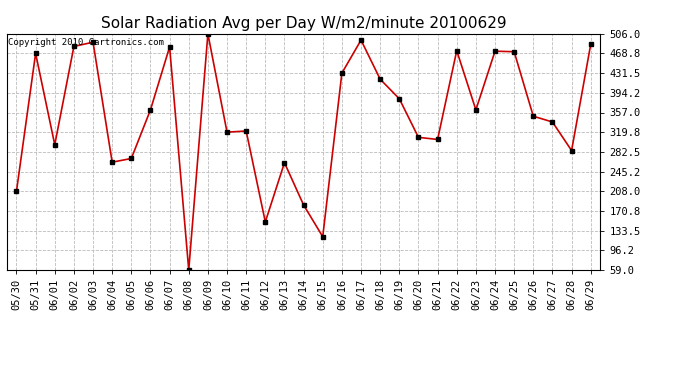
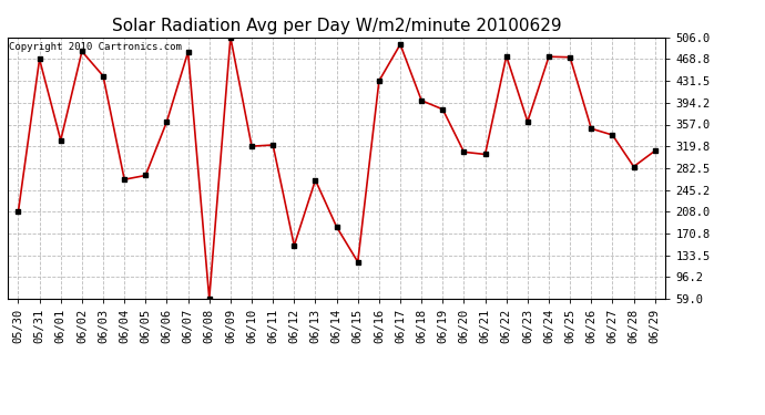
06/01: 296 -> 330
06/03: 490 -> 440
06/18: 420 -> 398
06/29: 486 -> 312
